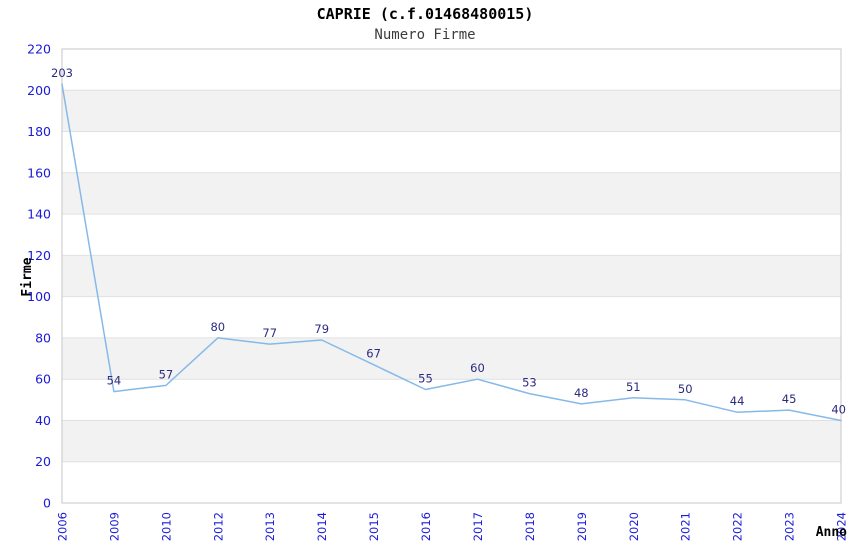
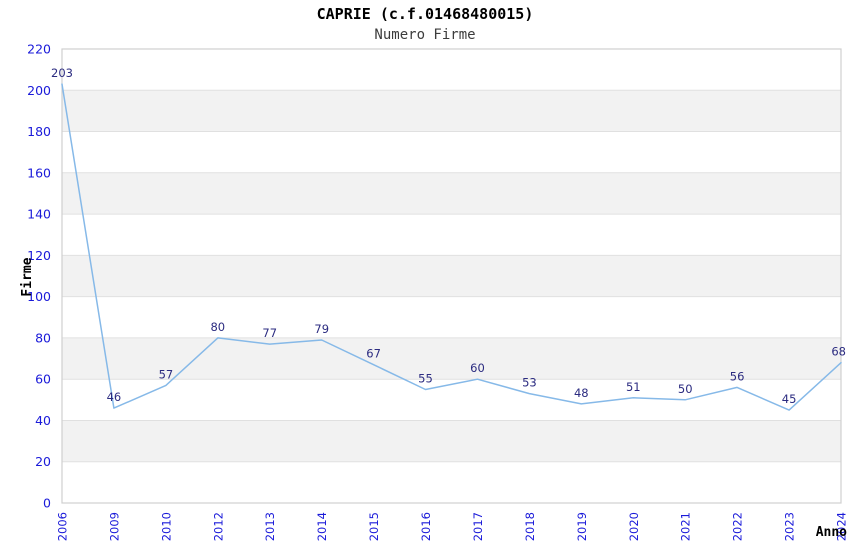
2009: 54 -> 46
2022: 44 -> 56
2024: 40 -> 68
